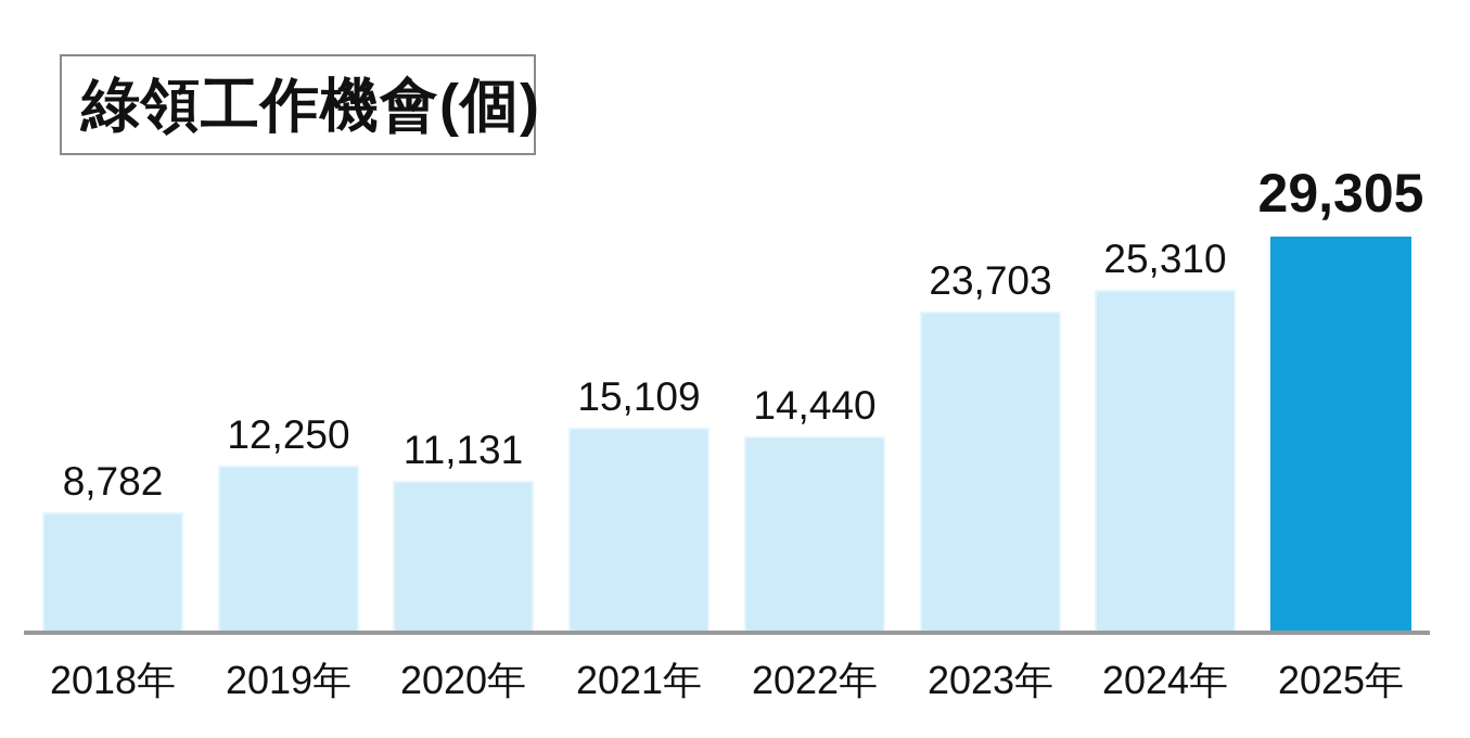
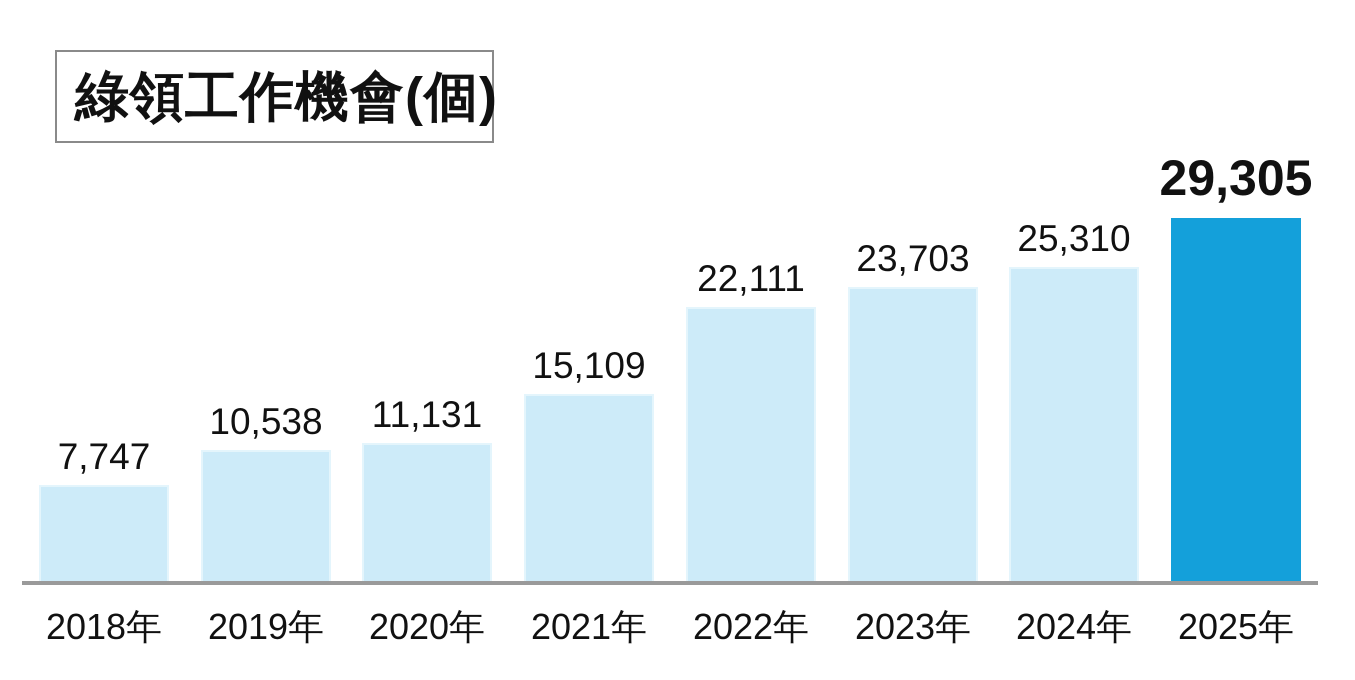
2018年: 8,782 -> 7,747
2019年: 12,250 -> 10,538
2022年: 14,440 -> 22,111
